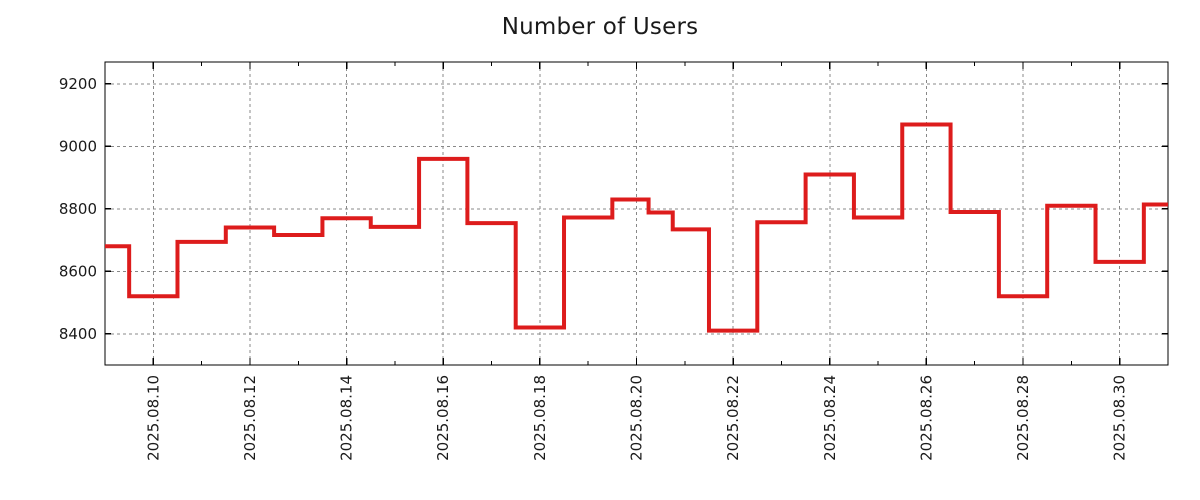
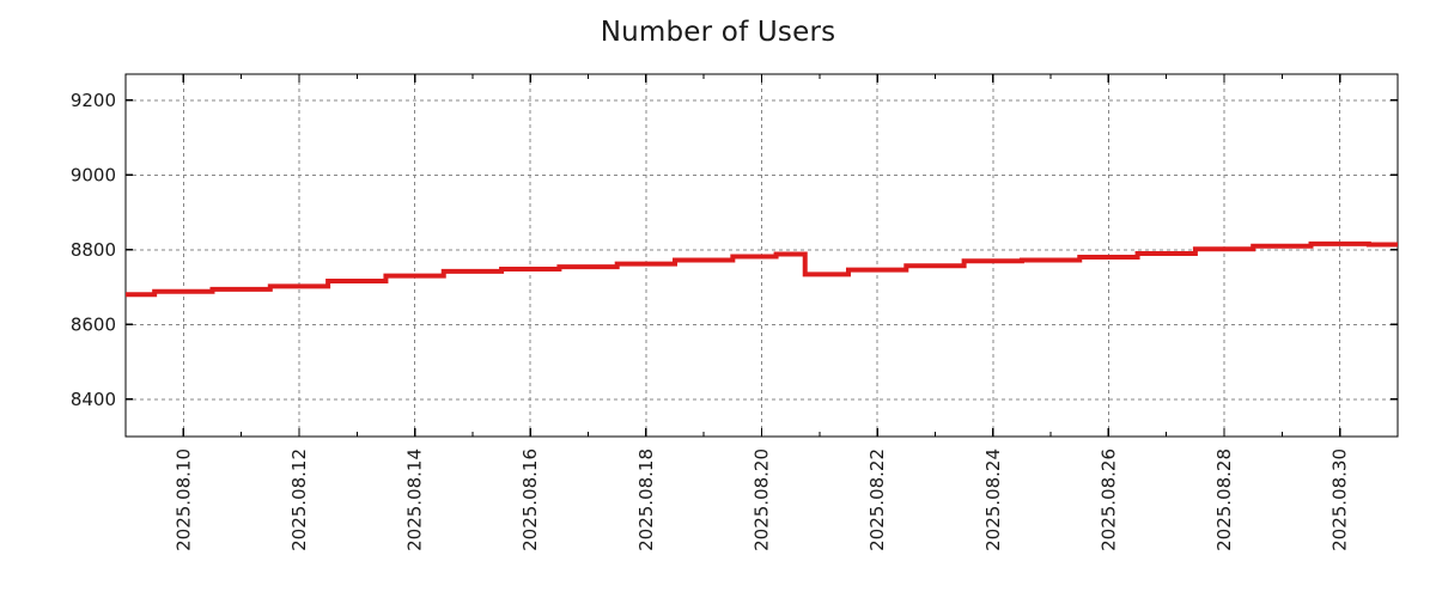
2025.08.10: 8520 -> 8690
2025.08.12: 8740 -> 8700
2025.08.14: 8770 -> 8730
2025.08.16: 8960 -> 8750
2025.08.18: 8420 -> 8760
2025.08.20: 8830 -> 8780
2025.08.22: 8410 -> 8750
2025.08.24: 8910 -> 8770
2025.08.26: 9070 -> 8780
2025.08.28: 8520 -> 8800
2025.08.30: 8630 -> 8820
